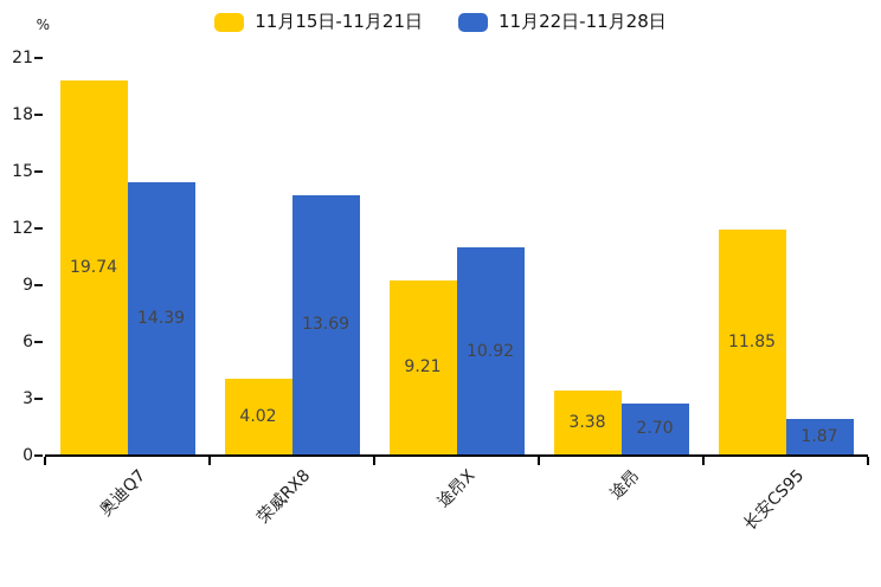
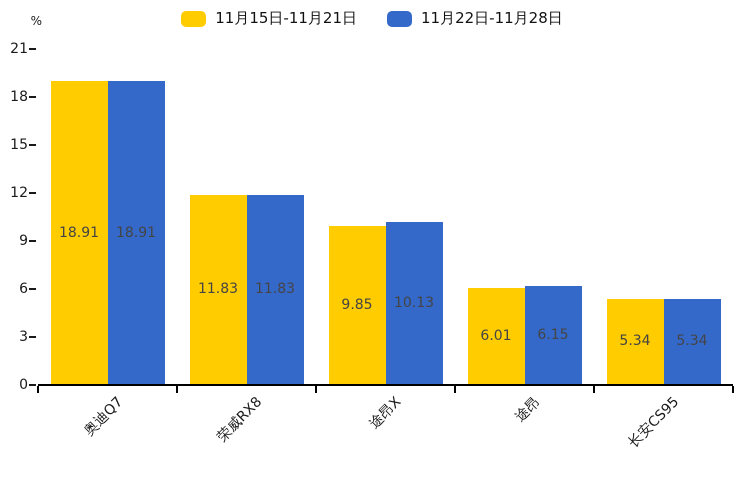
11月15日-11月21日/奥迪Q7: 19.74 -> 18.91
11月22日-11月28日/奥迪Q7: 14.39 -> 18.91
11月15日-11月21日/荣威RX8: 4.02 -> 11.83
11月22日-11月28日/荣威RX8: 13.69 -> 11.83
11月15日-11月21日/途昂X: 9.21 -> 9.85
11月22日-11月28日/途昂X: 10.92 -> 10.13
11月15日-11月21日/途昂: 3.38 -> 6.01
11月22日-11月28日/途昂: 2.70 -> 6.15
11月15日-11月21日/长安CS95: 11.85 -> 5.34
11月22日-11月28日/长安CS95: 1.87 -> 5.34
